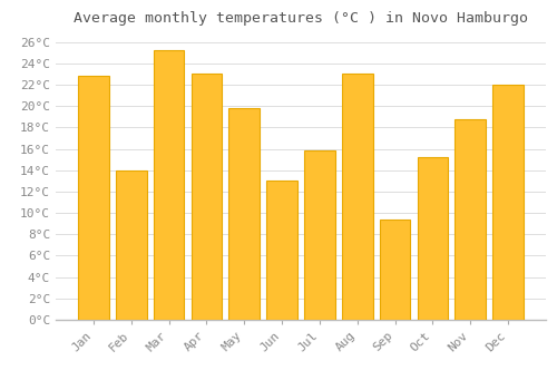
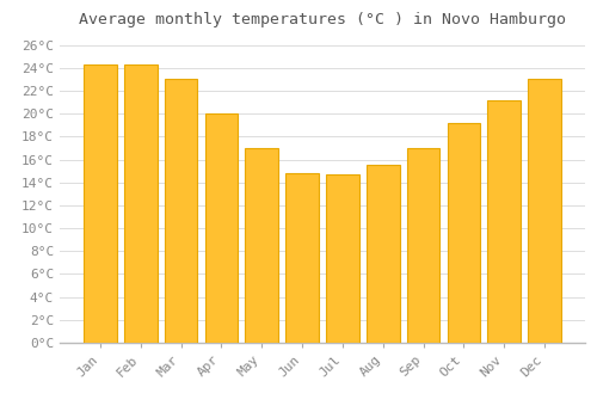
Jan: 22.8°C -> 24.3°C
Feb: 14.0°C -> 24.3°C
Mar: 25.2°C -> 23.0°C
Apr: 23.0°C -> 20.0°C
May: 19.8°C -> 17.0°C
Jun: 13.0°C -> 14.8°C
Jul: 15.8°C -> 14.7°C
Aug: 23.0°C -> 15.5°C
Sep: 9.4°C -> 17.0°C
Oct: 15.2°C -> 19.2°C
Nov: 18.8°C -> 21.2°C
Dec: 22.0°C -> 23.0°C
